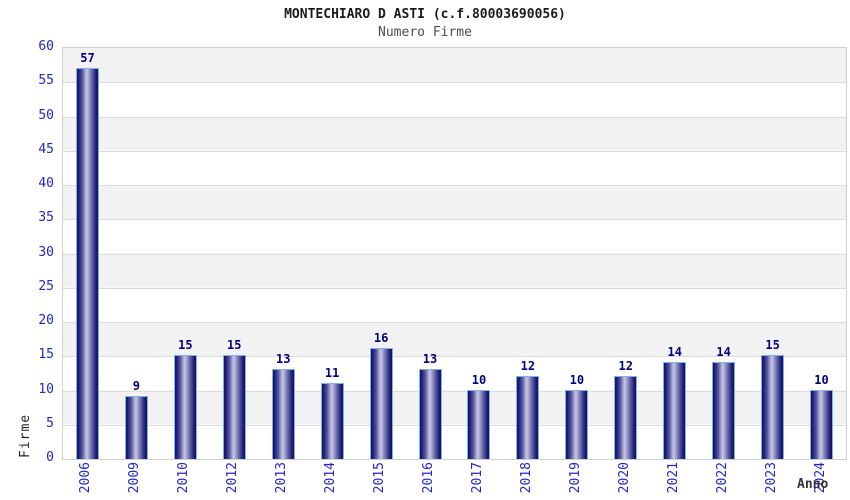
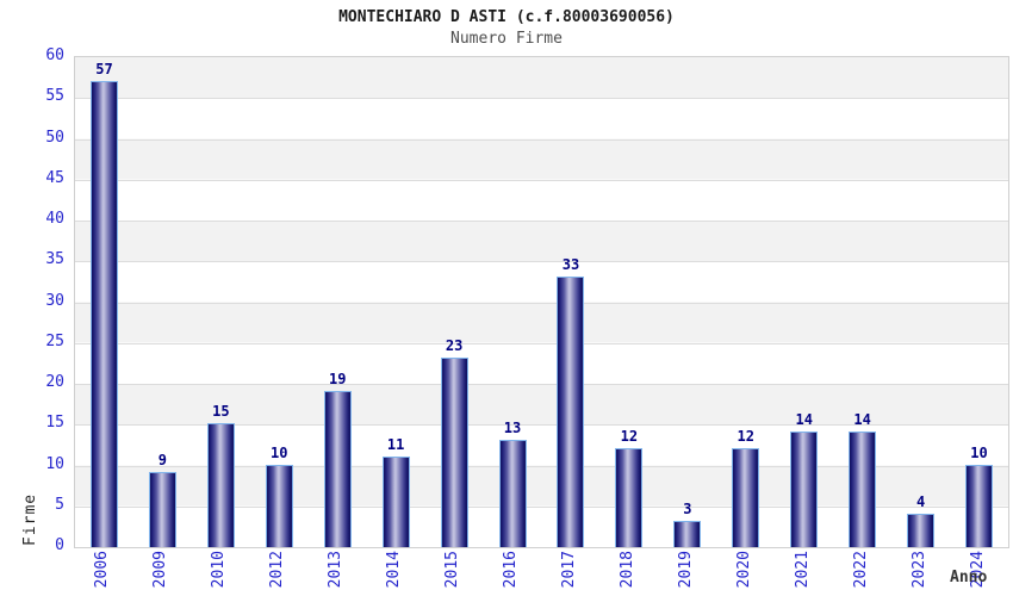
2012: 15 -> 10
2013: 13 -> 19
2015: 16 -> 23
2017: 10 -> 33
2019: 10 -> 3
2023: 15 -> 4
